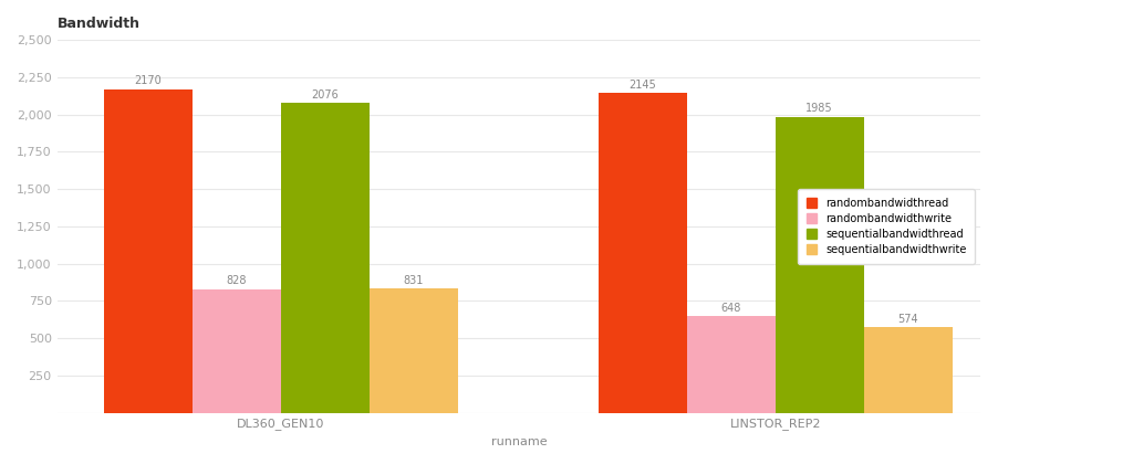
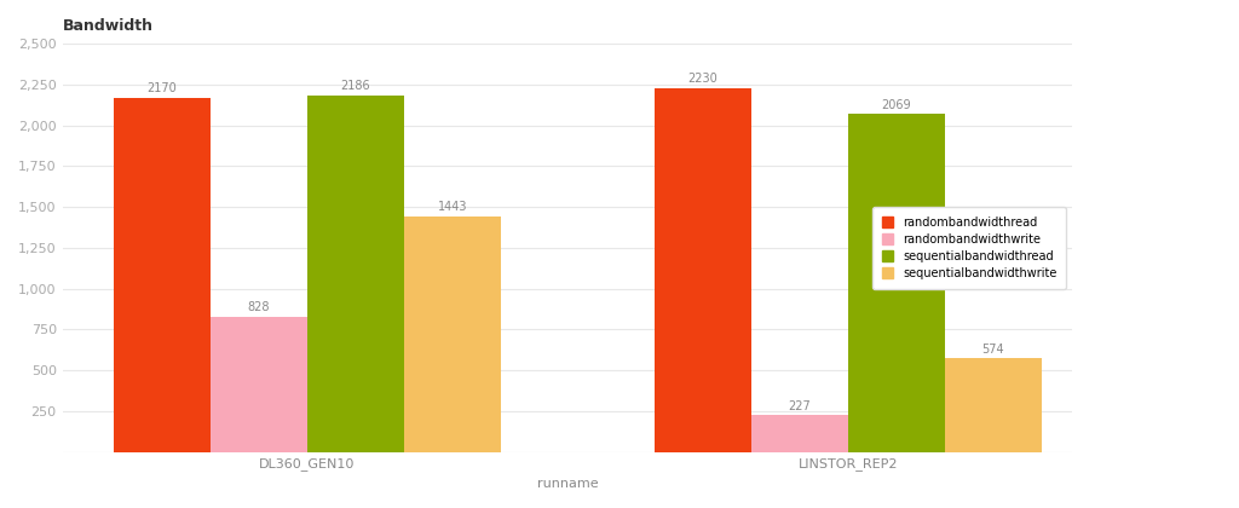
sequentialbandwidthread/DL360_GEN10: 2076 -> 2186
sequentialbandwidthwrite/DL360_GEN10: 831 -> 1443
randombandwidthread/LINSTOR_REP2: 2145 -> 2230
randombandwidthwrite/LINSTOR_REP2: 648 -> 227
sequentialbandwidthread/LINSTOR_REP2: 1985 -> 2069
